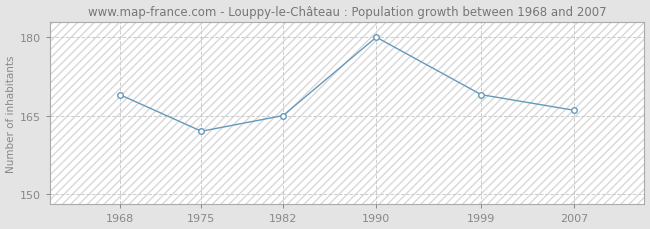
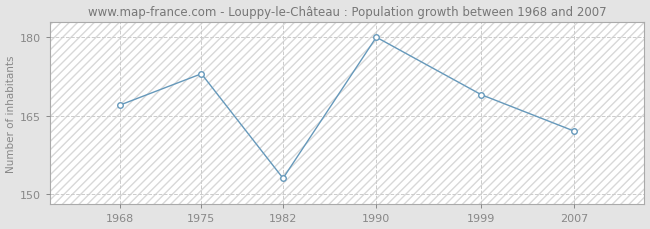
1968: 169 -> 167
1975: 162 -> 173
1982: 165 -> 153
2007: 166 -> 162
